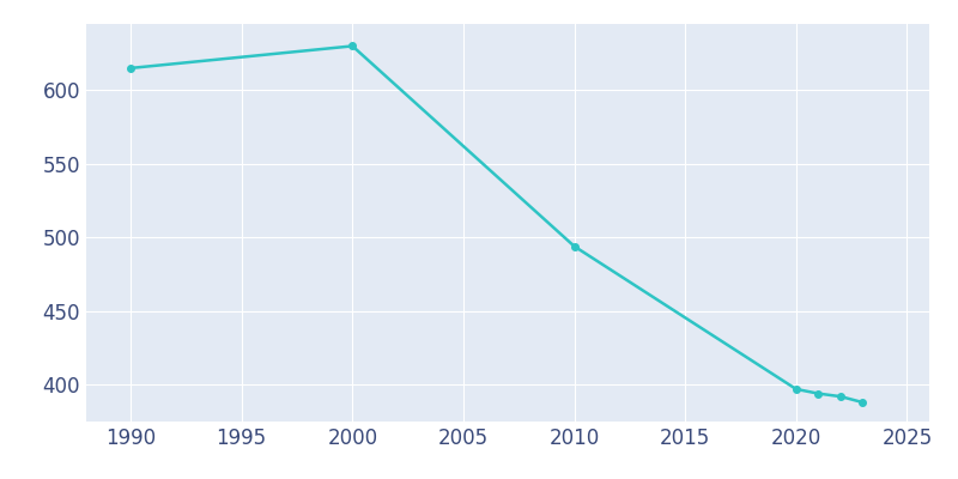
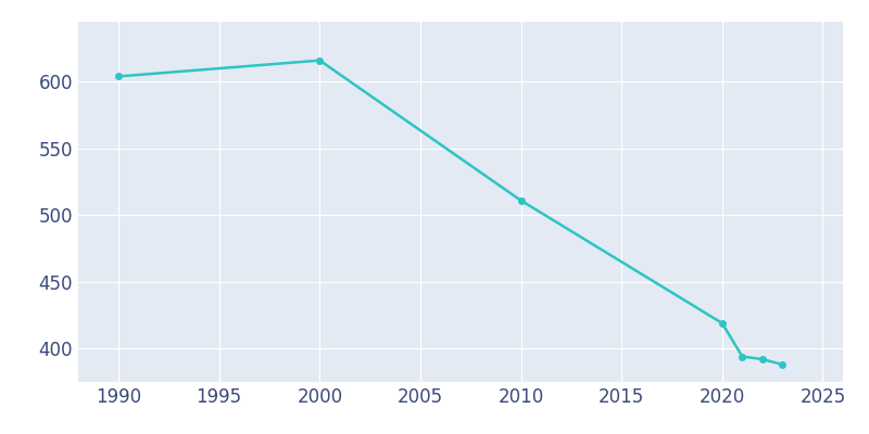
1990: 615 -> 604
2000: 630 -> 616
2010: 494 -> 511
2020: 397 -> 419
